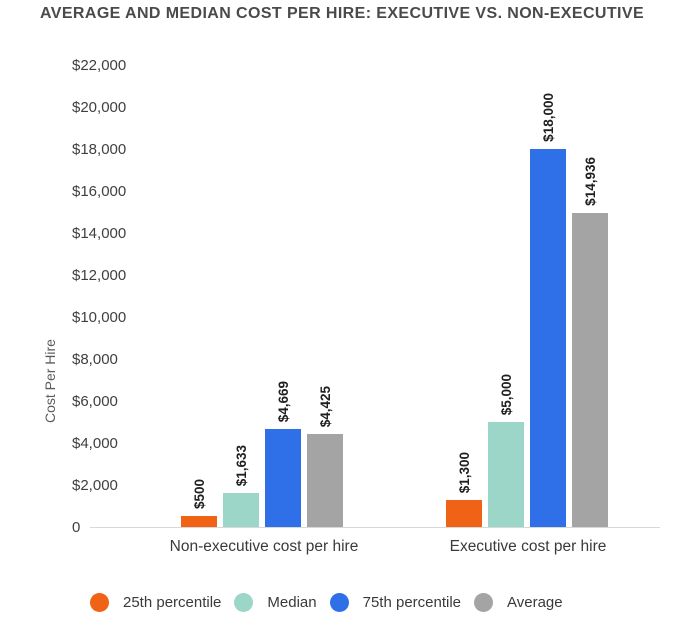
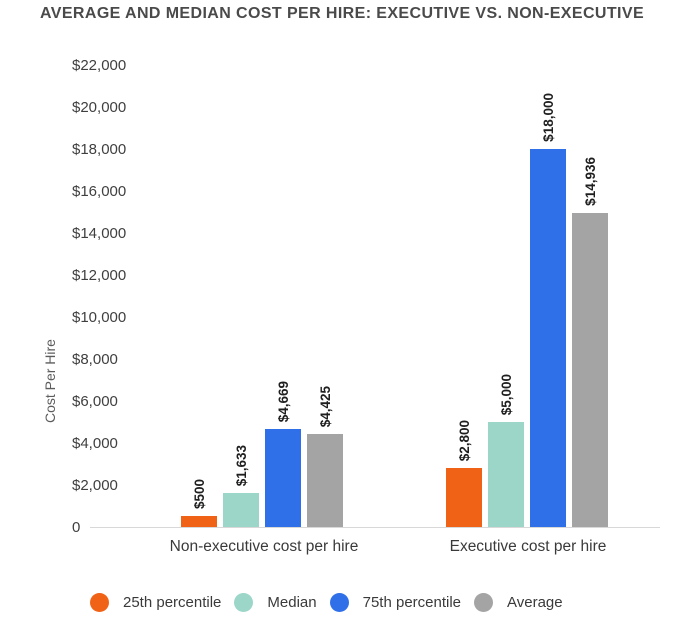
25th percentile/Executive cost per hire: $1,300 -> $2,800
